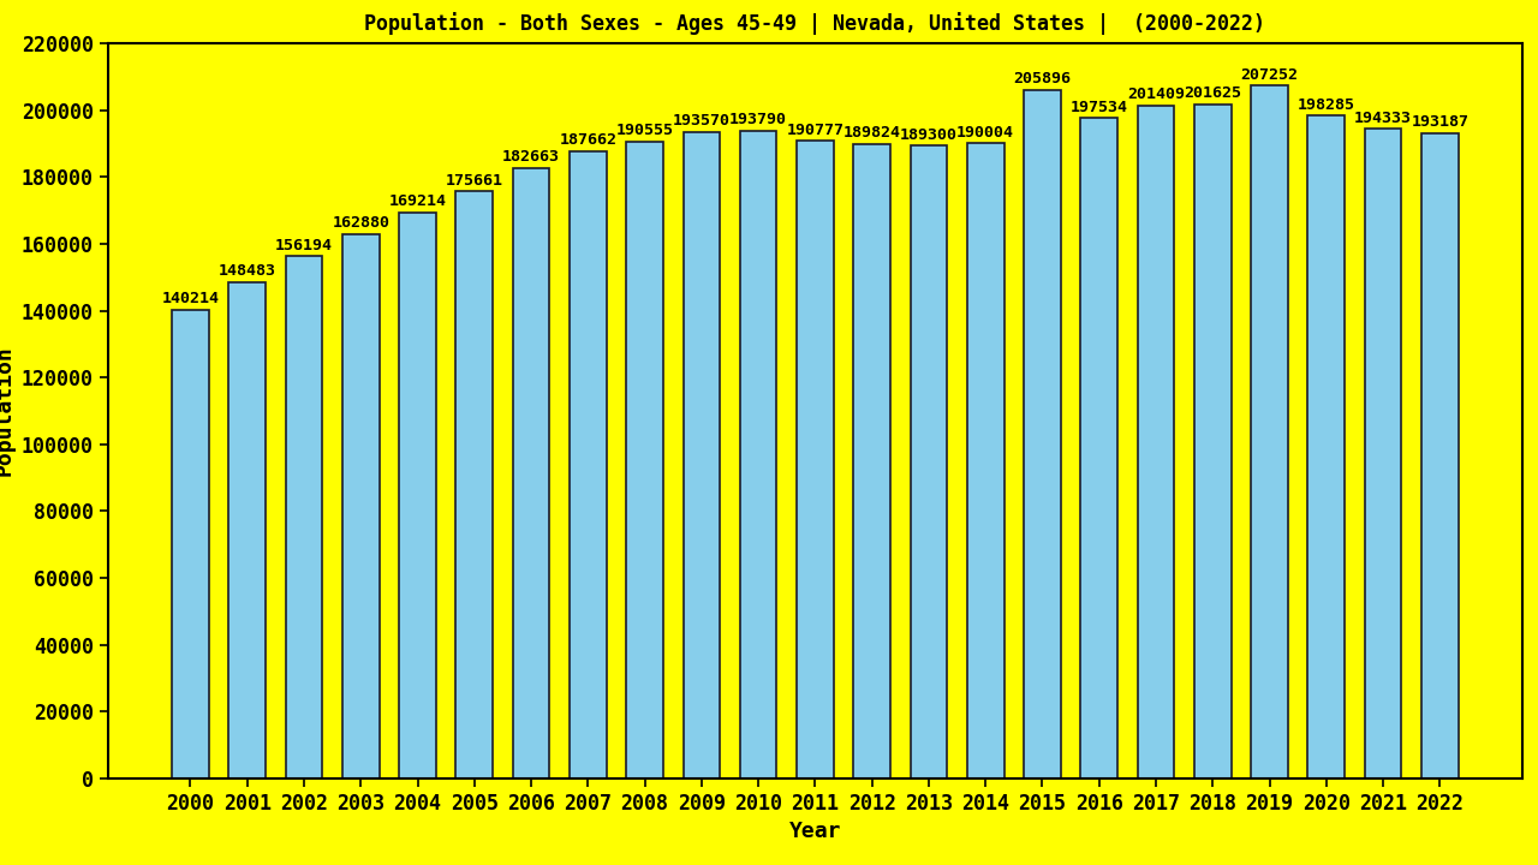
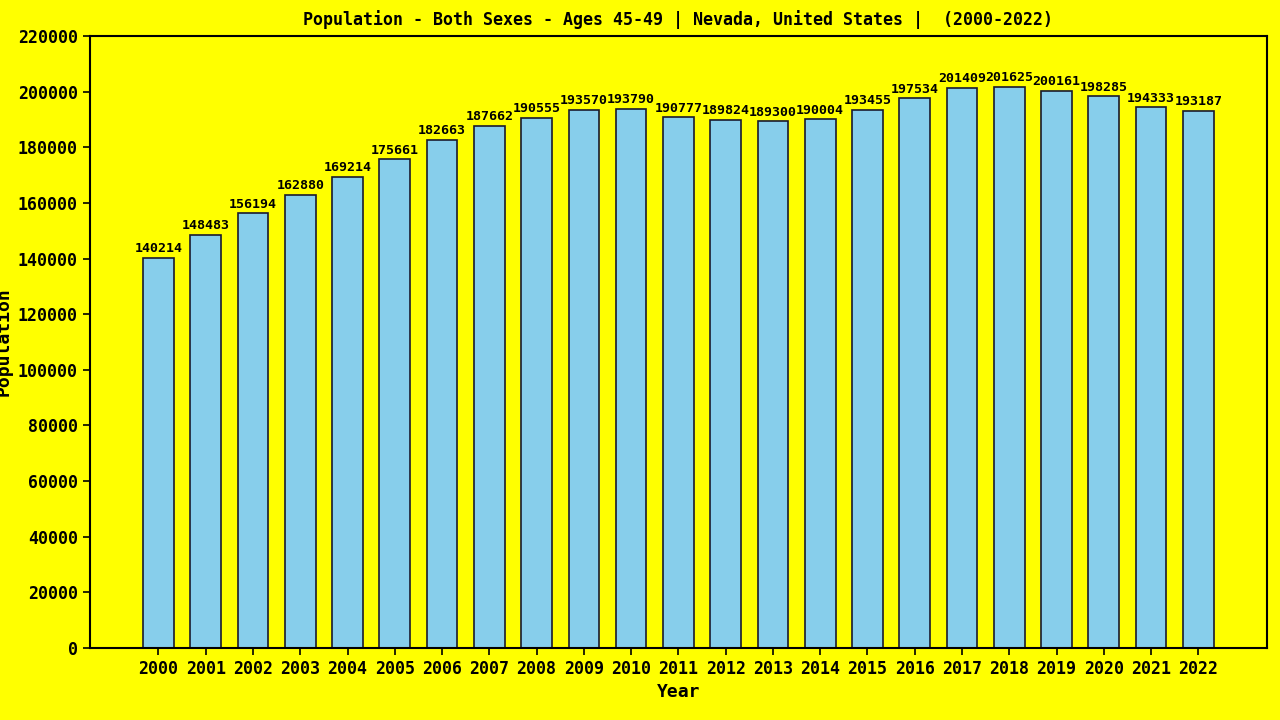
2015: 205896 -> 193455
2019: 207252 -> 200161
